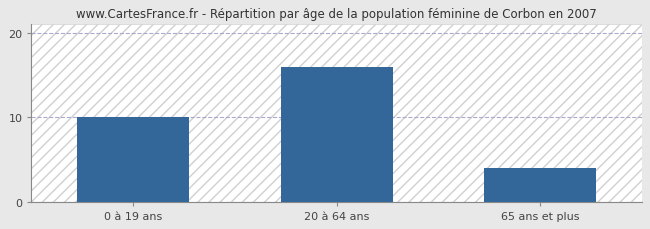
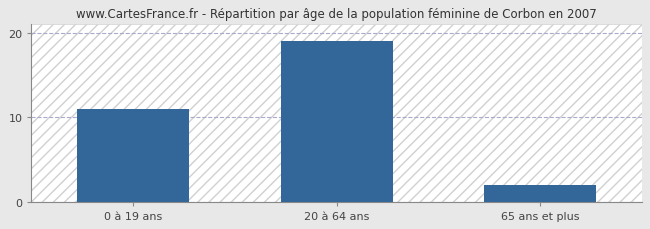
0 à 19 ans: 10 -> 11
20 à 64 ans: 16 -> 19
65 ans et plus: 4 -> 2
